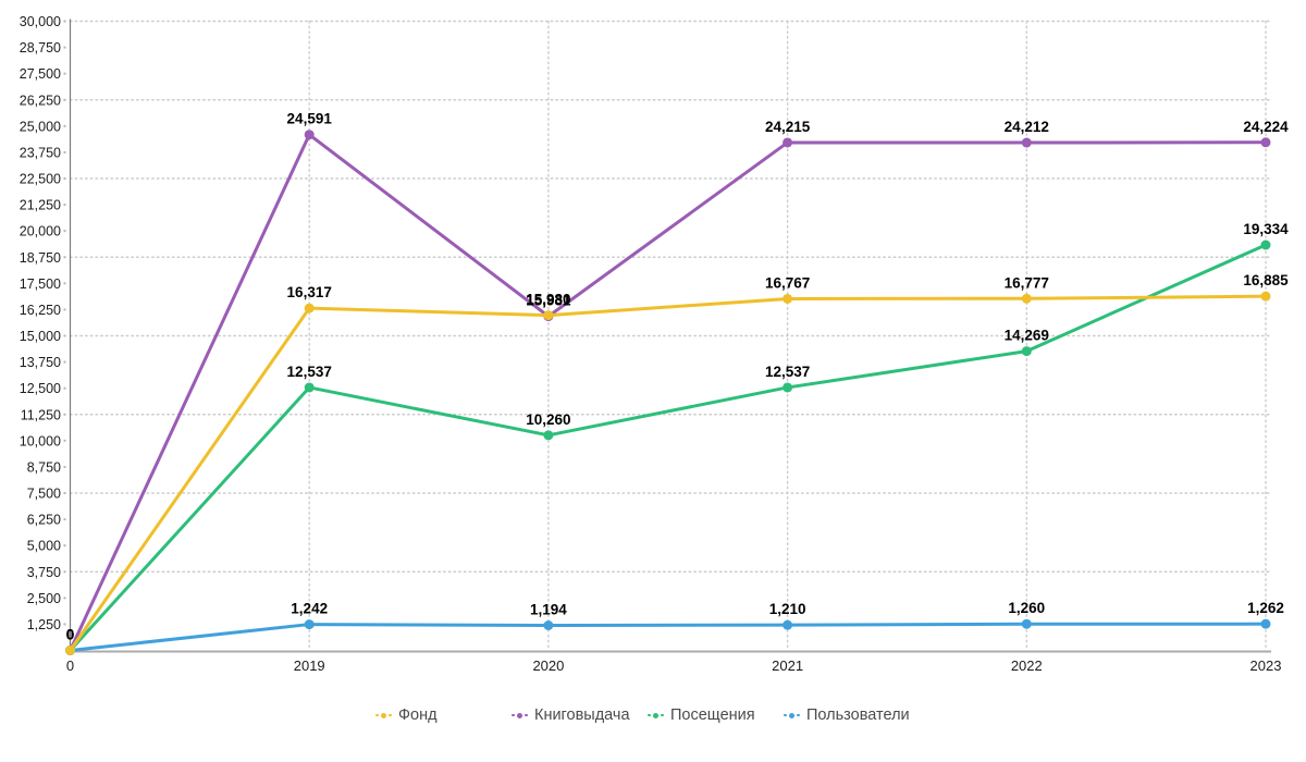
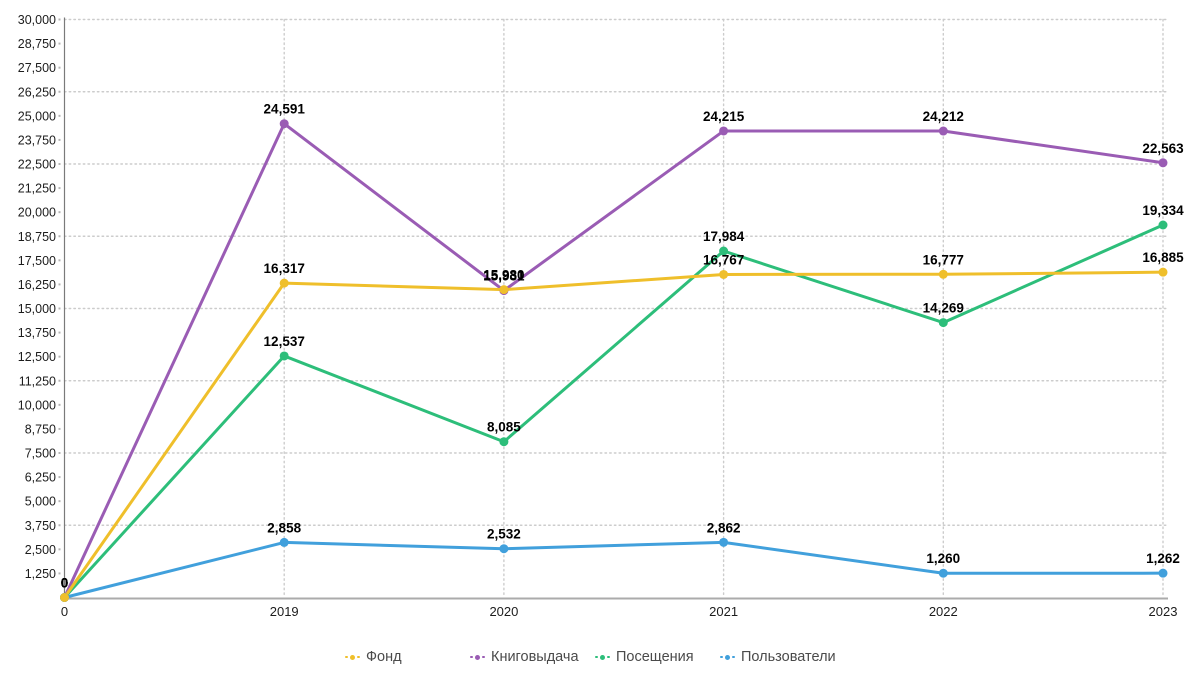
Пользователи/2019: 1,242 -> 2,858
Посещения/2020: 10,260 -> 8,085
Пользователи/2020: 1,194 -> 2,532
Посещения/2021: 12,537 -> 17,984
Пользователи/2021: 1,210 -> 2,862
Книговыдача/2023: 24,224 -> 22,563
